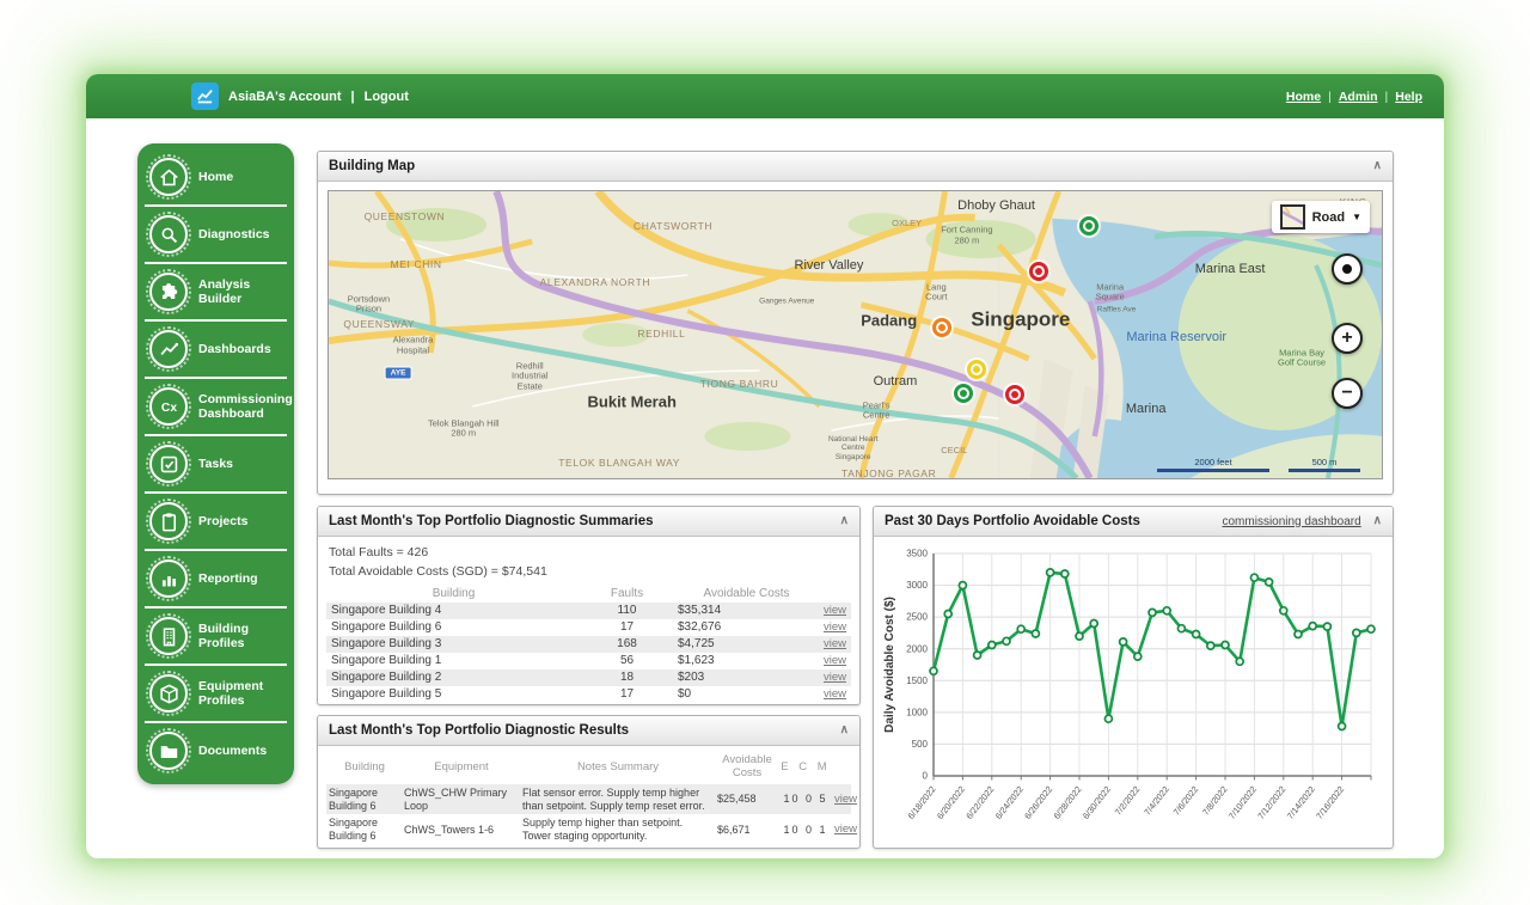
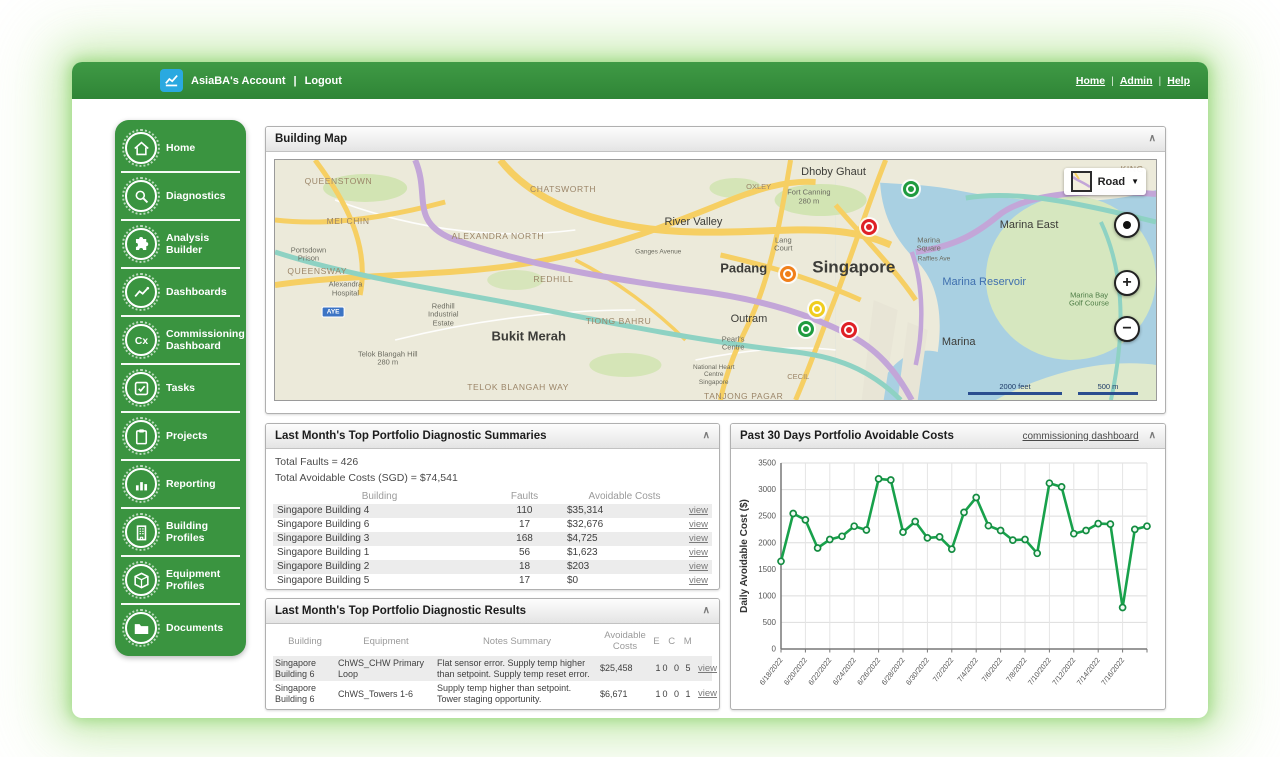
6/20/2022: 3000 -> 2400
6/30/2022: 900 -> 2100
7/4/2022: 2600 -> 2800
7/12/2022: 2600 -> 2200
